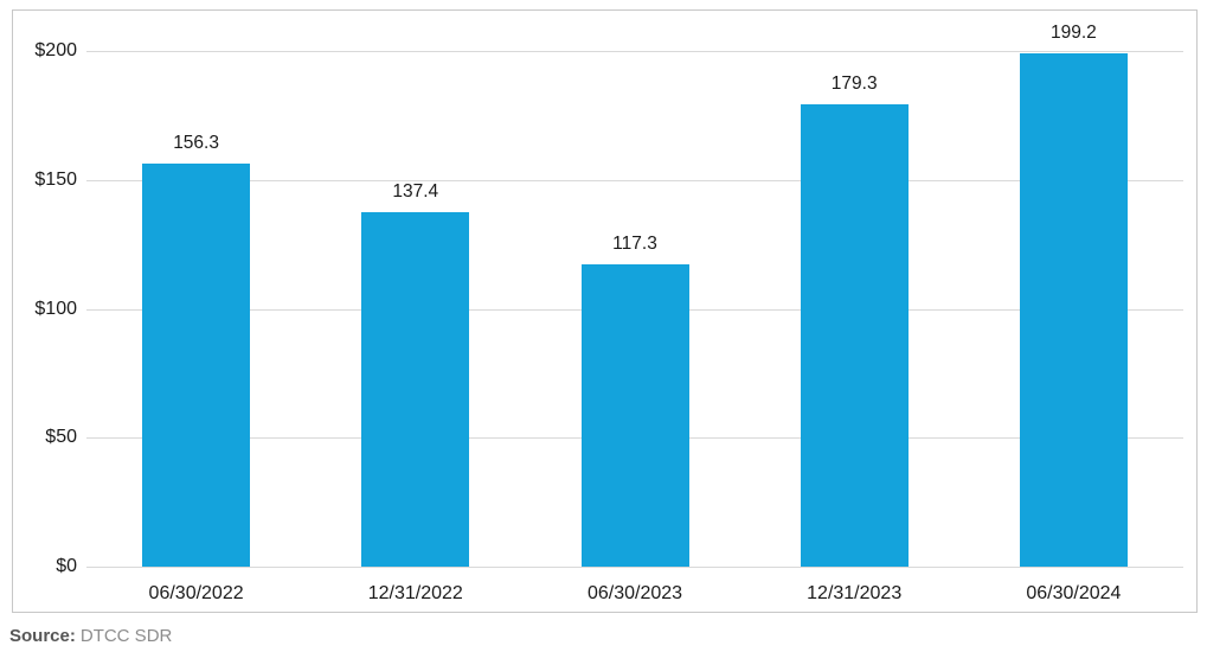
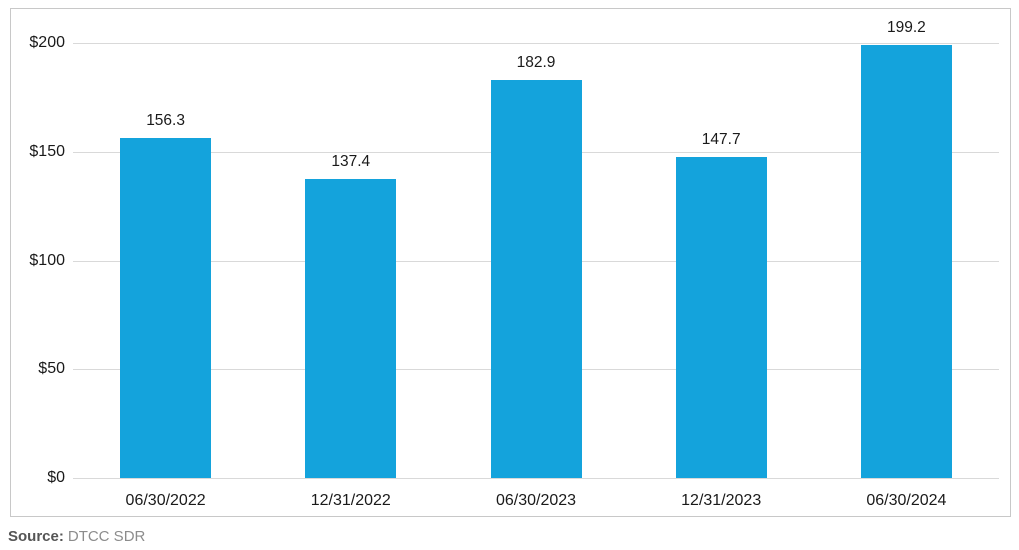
06/30/2023: 117.3 -> 182.9
12/31/2023: 179.3 -> 147.7
